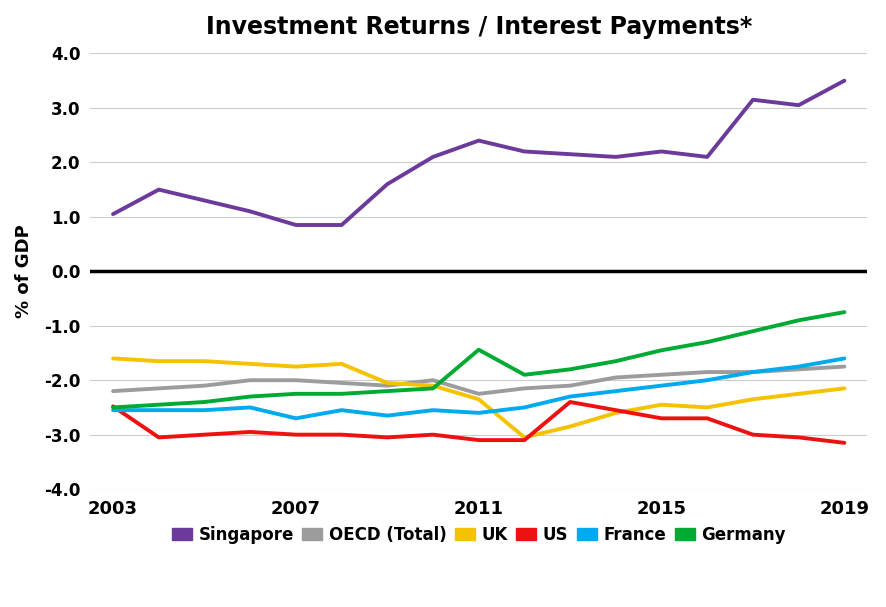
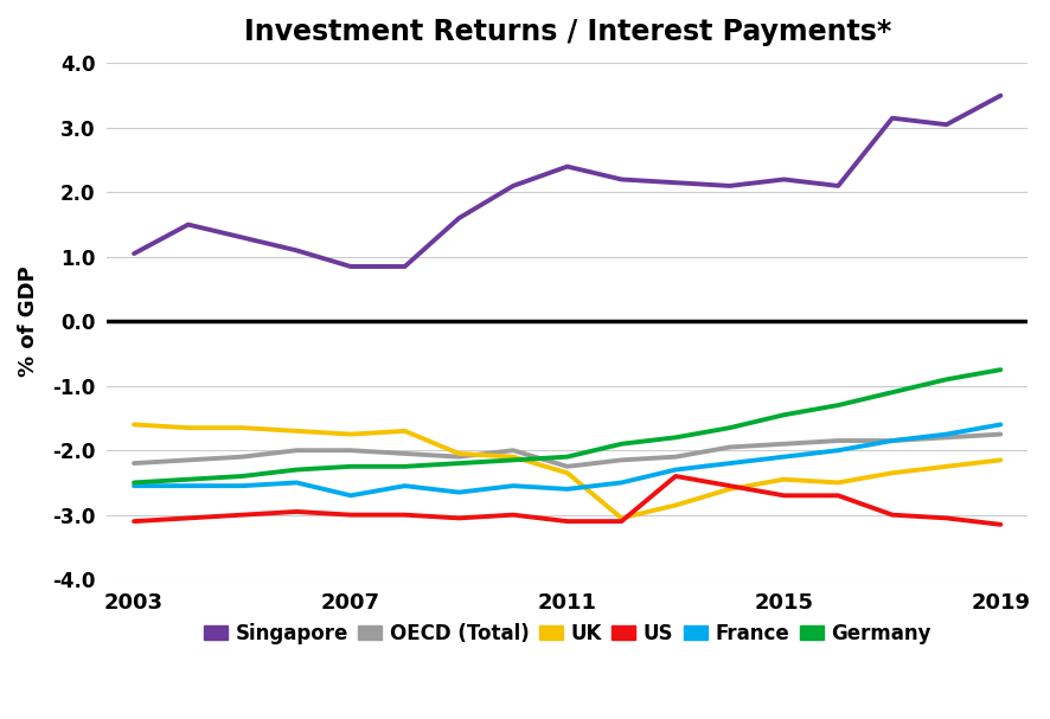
US/2003: -2.48 -> -3.10
Germany/2011: -1.44 -> -2.10
